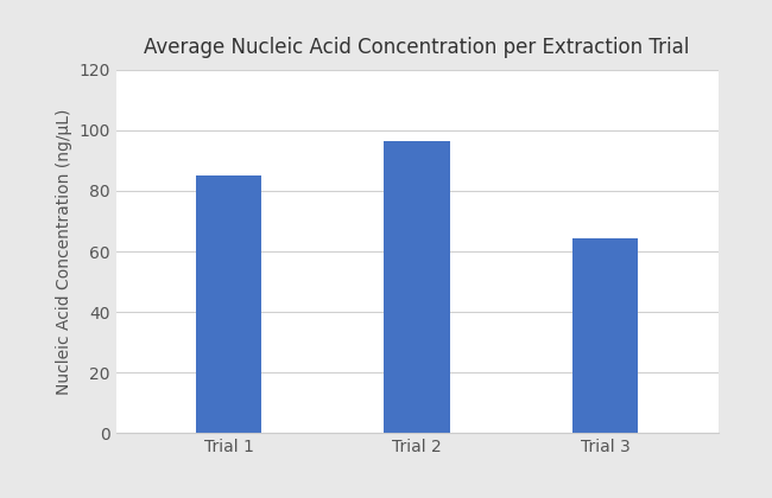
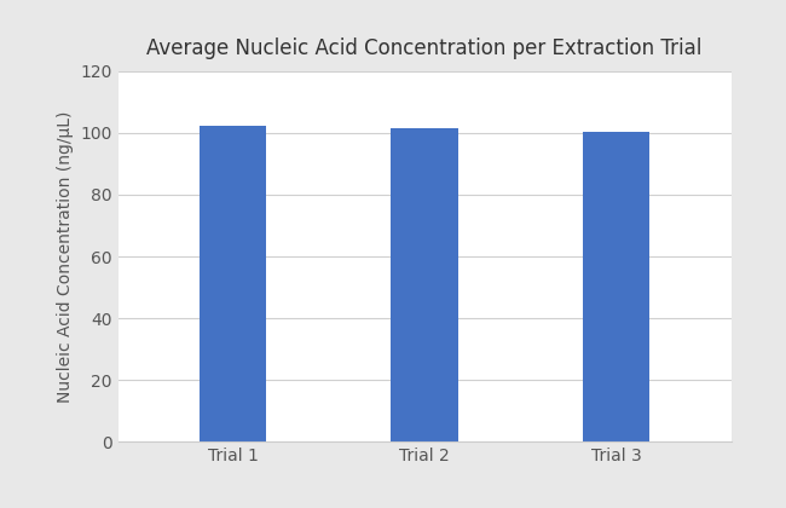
Trial 1: 85.0 -> 102.5
Trial 2: 96.5 -> 101.5
Trial 3: 64.5 -> 100.5
